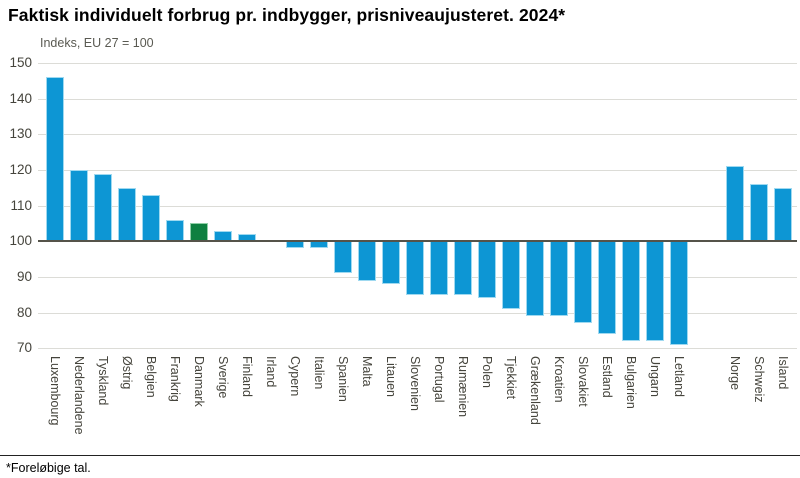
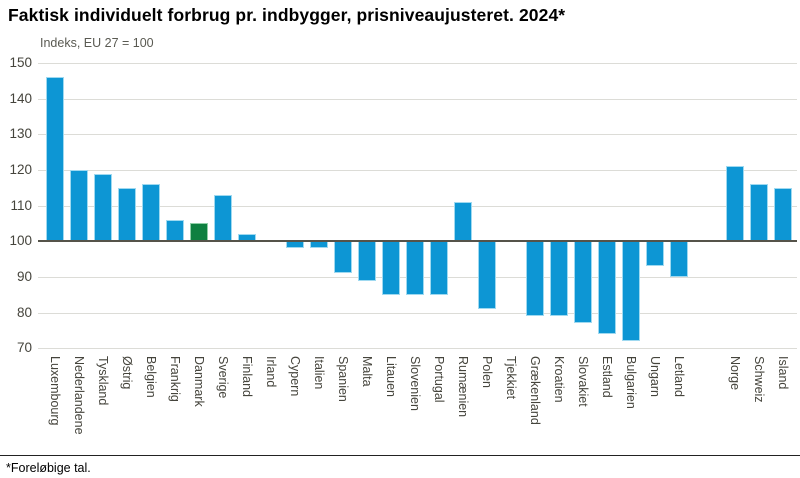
Belgien: 113 -> 116
Sverige: 103 -> 113
Litauen: 88 -> 85
Rumænien: 85 -> 111
Polen: 84 -> 81
Tjekkiet: 81 -> 100
Ungarn: 72 -> 93
Letland: 71 -> 90
